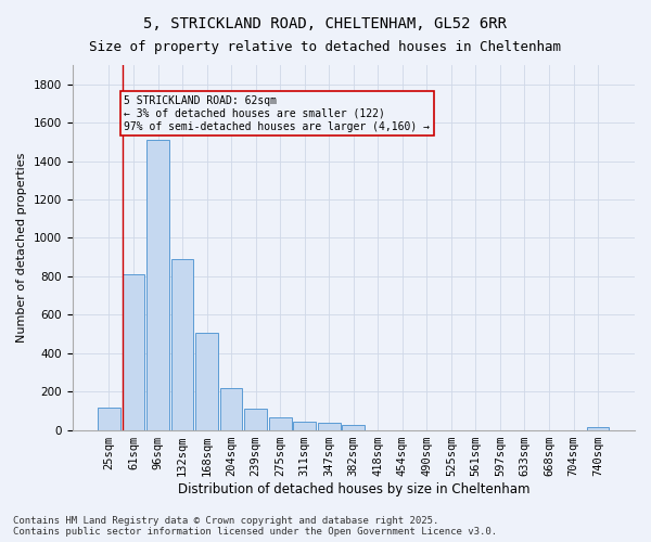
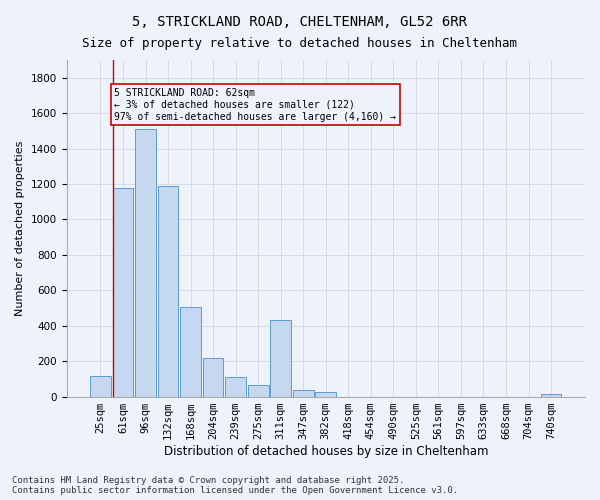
61sqm: 810 -> 1180
132sqm: 890 -> 1190
311sqm: 40 -> 430
